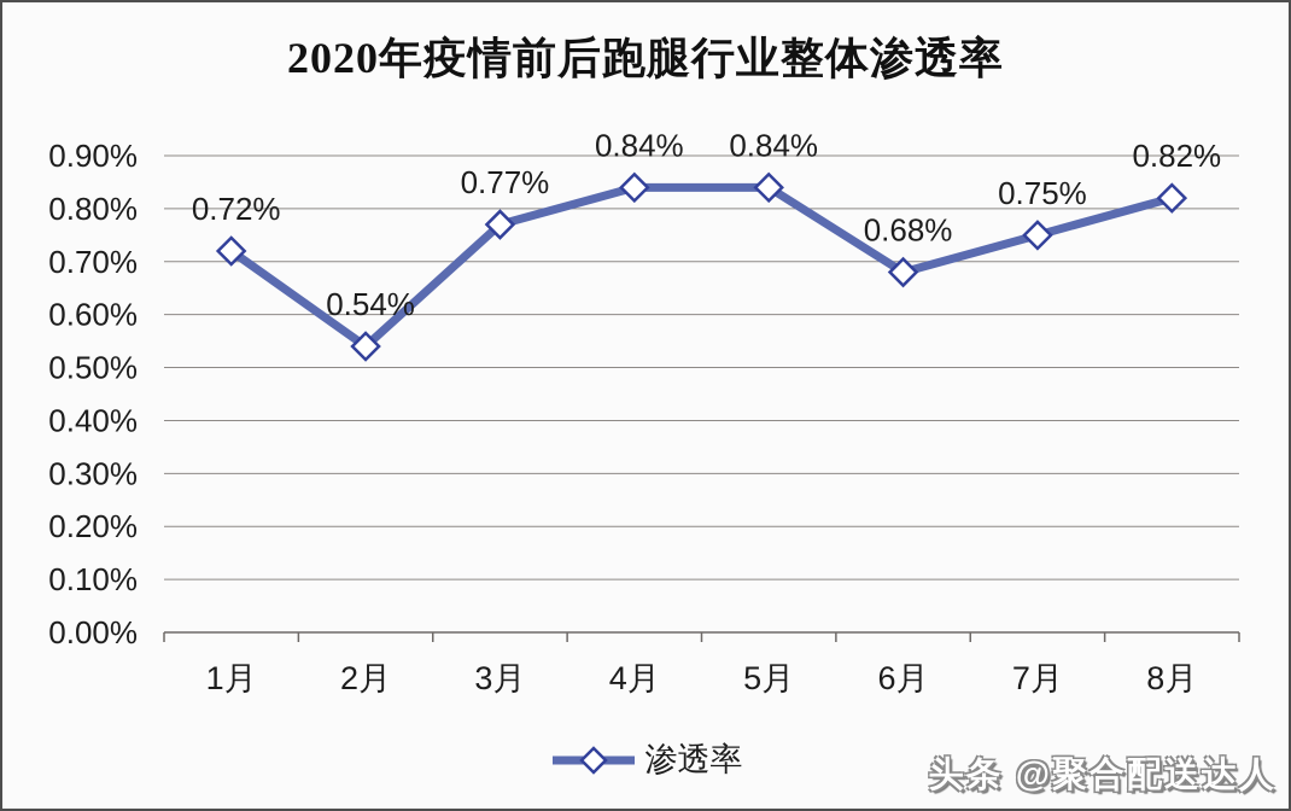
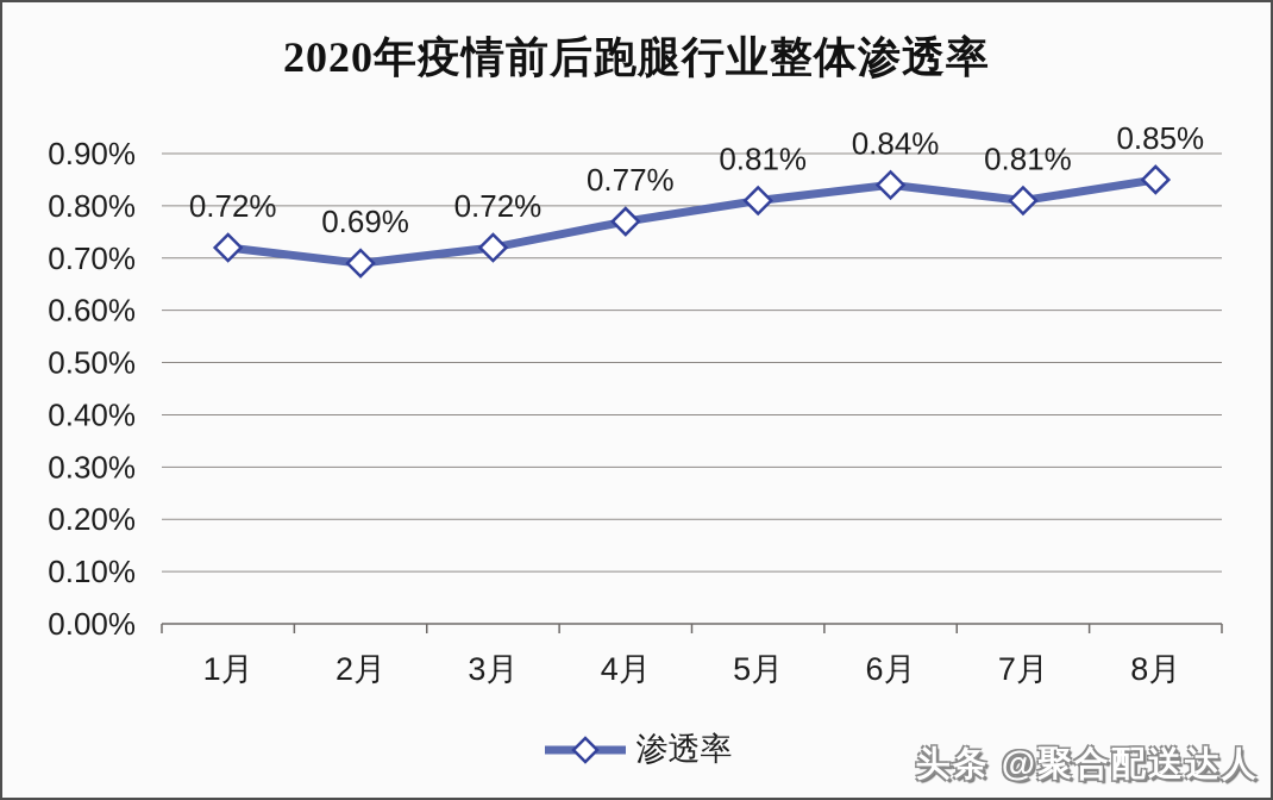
2月: 0.54% -> 0.69%
3月: 0.77% -> 0.72%
4月: 0.84% -> 0.77%
5月: 0.84% -> 0.81%
6月: 0.68% -> 0.84%
7月: 0.75% -> 0.81%
8月: 0.82% -> 0.85%
